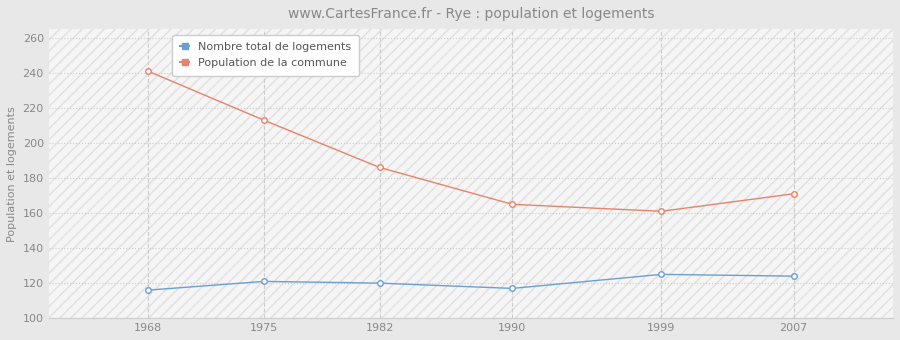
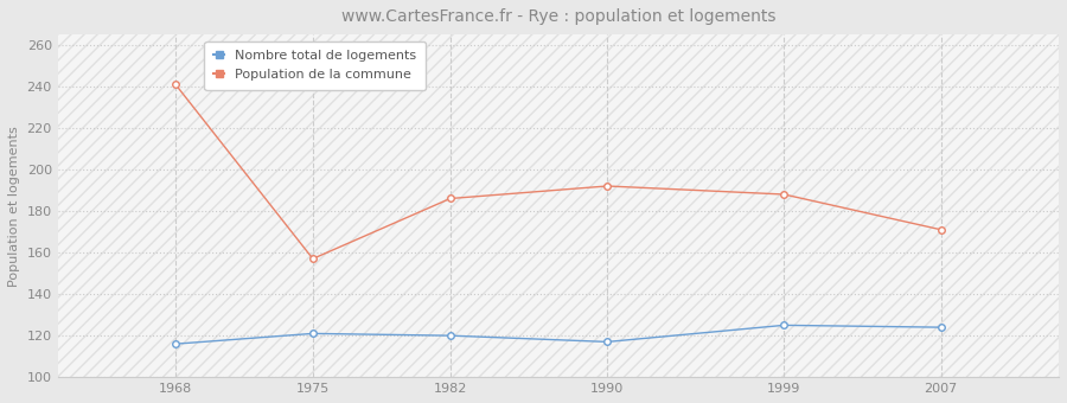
Population de la commune/1975: 213 -> 157
Population de la commune/1990: 165 -> 192
Population de la commune/1999: 161 -> 188
